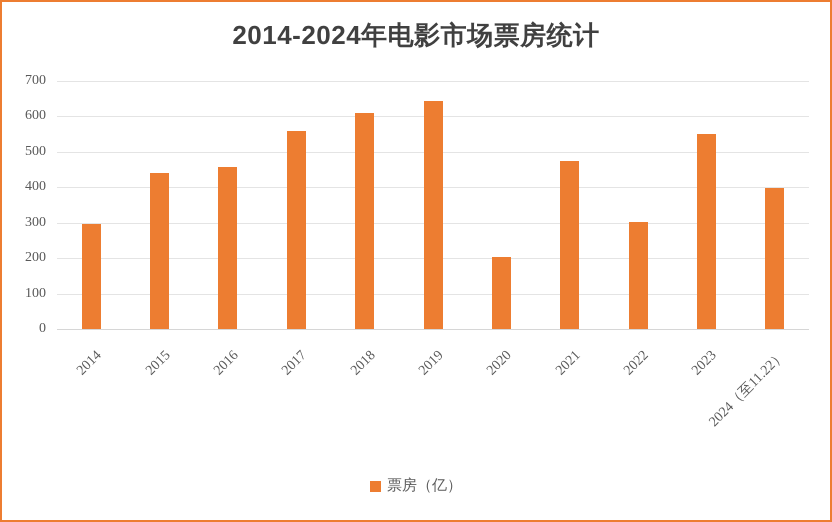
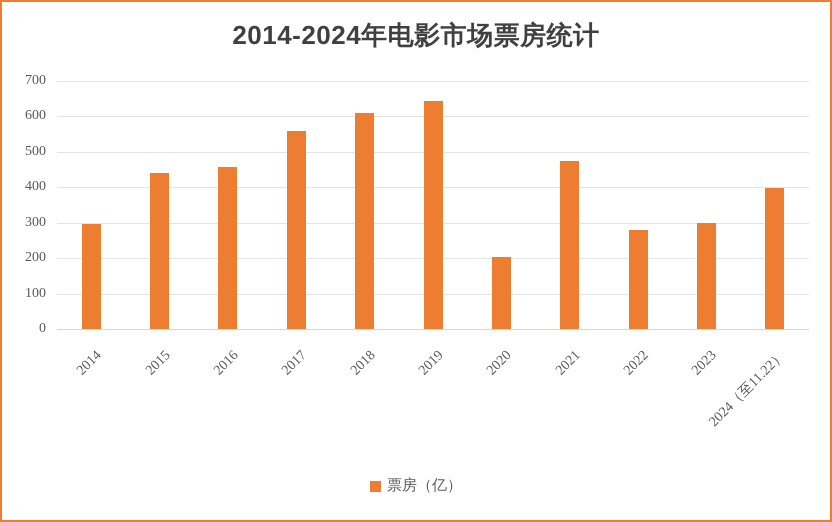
2022: 300 -> 280
2023: 550 -> 300
